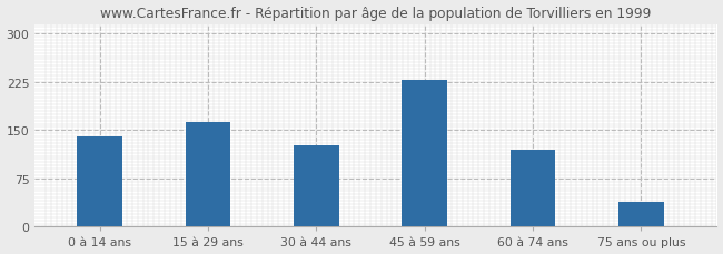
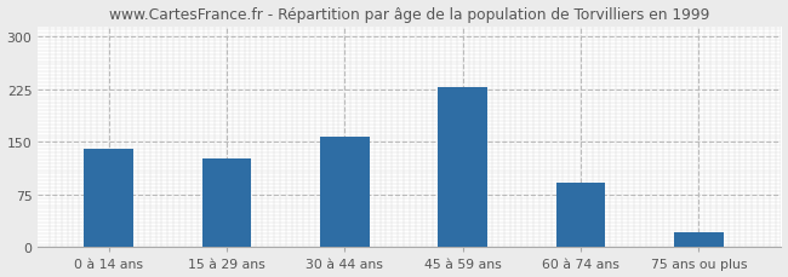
15 à 29 ans: 162 -> 127
30 à 44 ans: 126 -> 157
60 à 74 ans: 120 -> 92
75 ans ou plus: 38 -> 22
